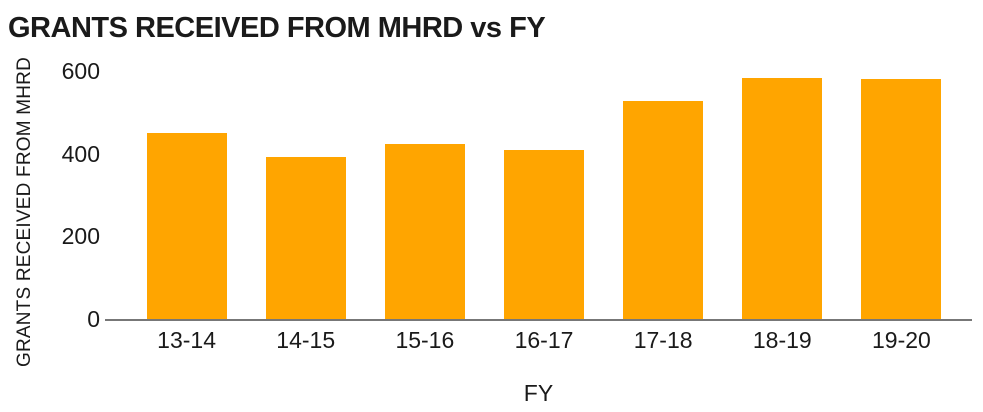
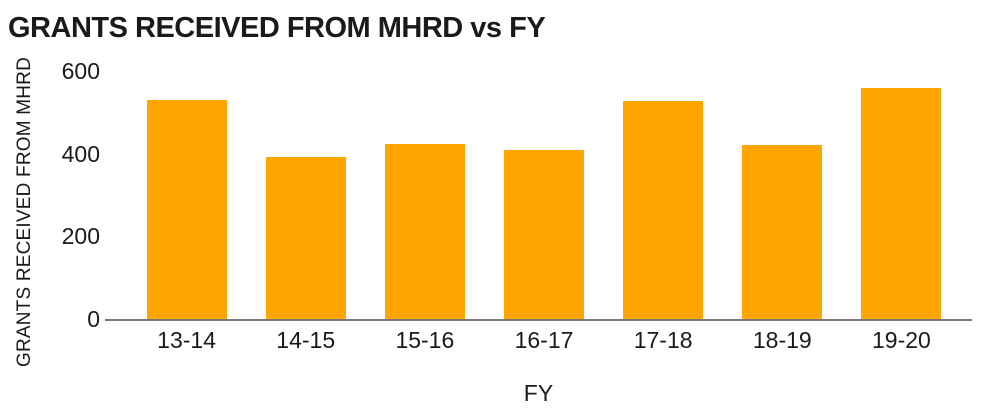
13-14: 450 -> 530
18-19: 580 -> 420
19-20: 580 -> 560
